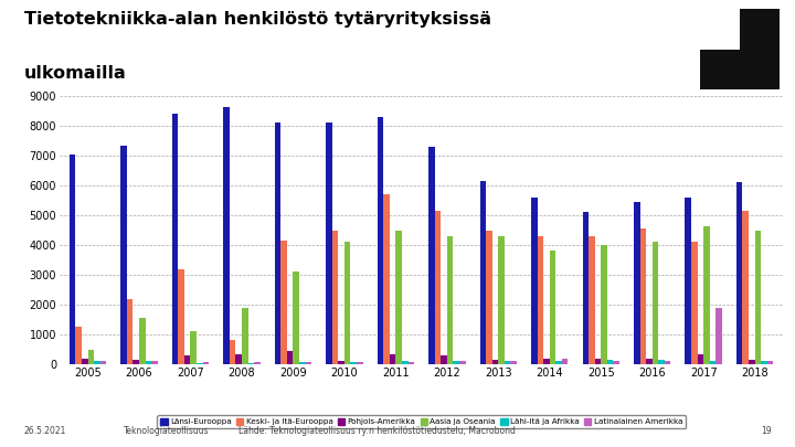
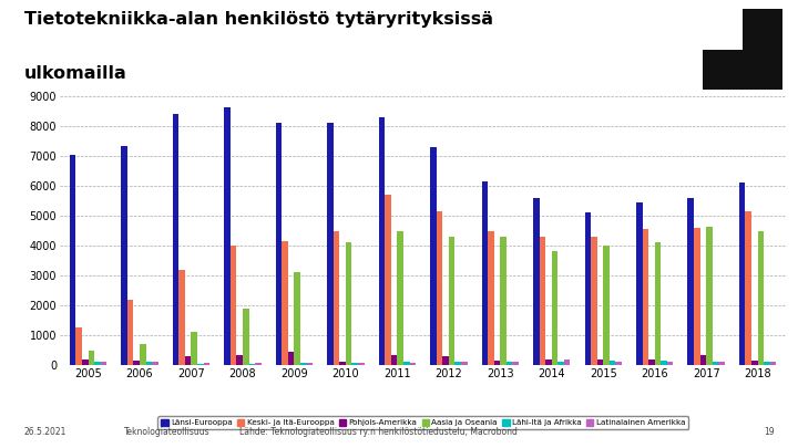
Aasia ja Oseania/2006: 1550 -> 700
Keski- ja Itä-Eurooppa/2008: 800 -> 4000
Keski- ja Itä-Eurooppa/2017: 4100 -> 4600
Latinalainen Amerikka/2017: 1900 -> 100
